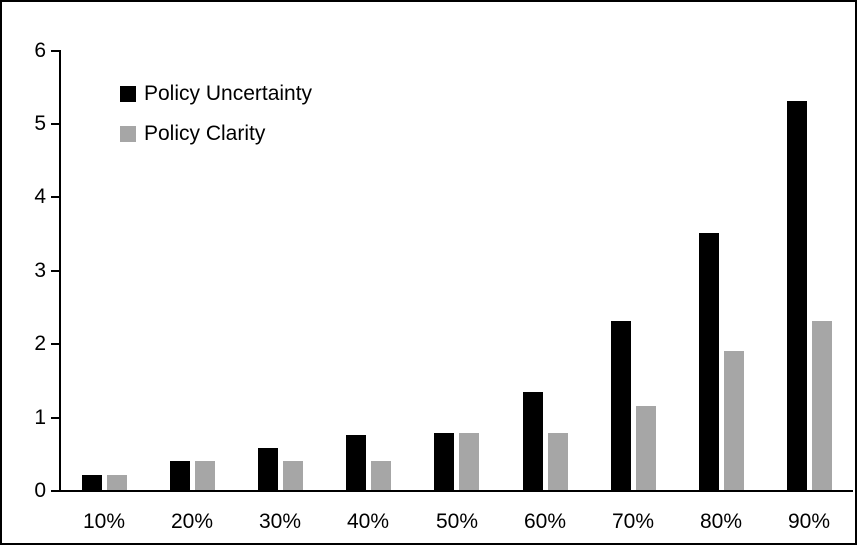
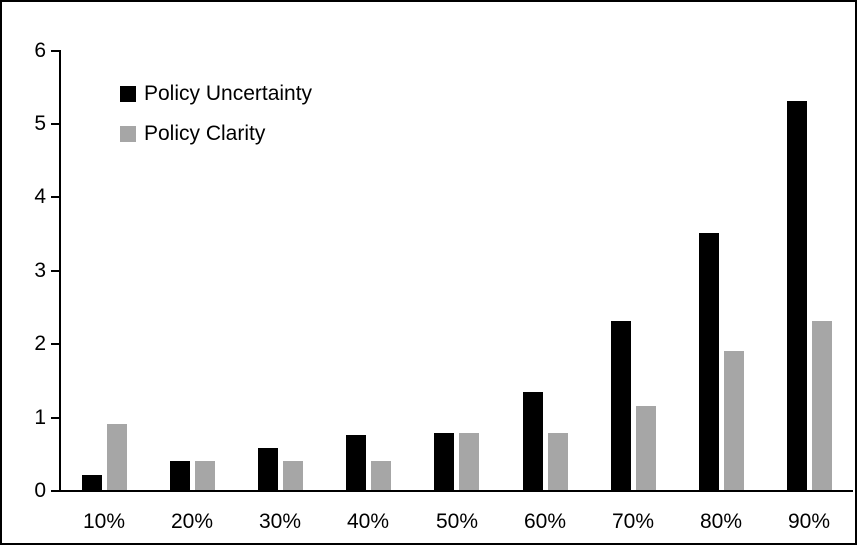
Policy Clarity/10%: 0.2 -> 0.9
